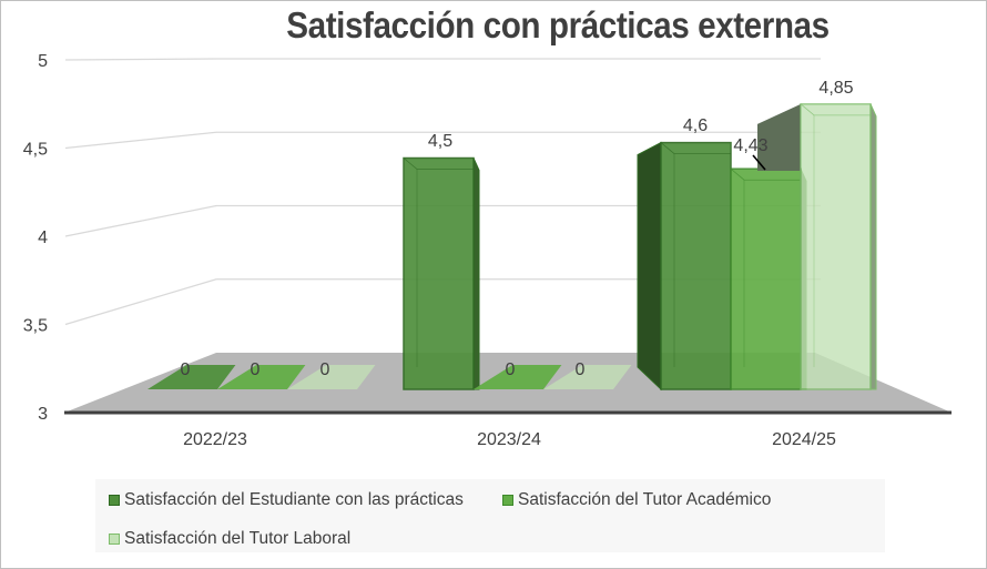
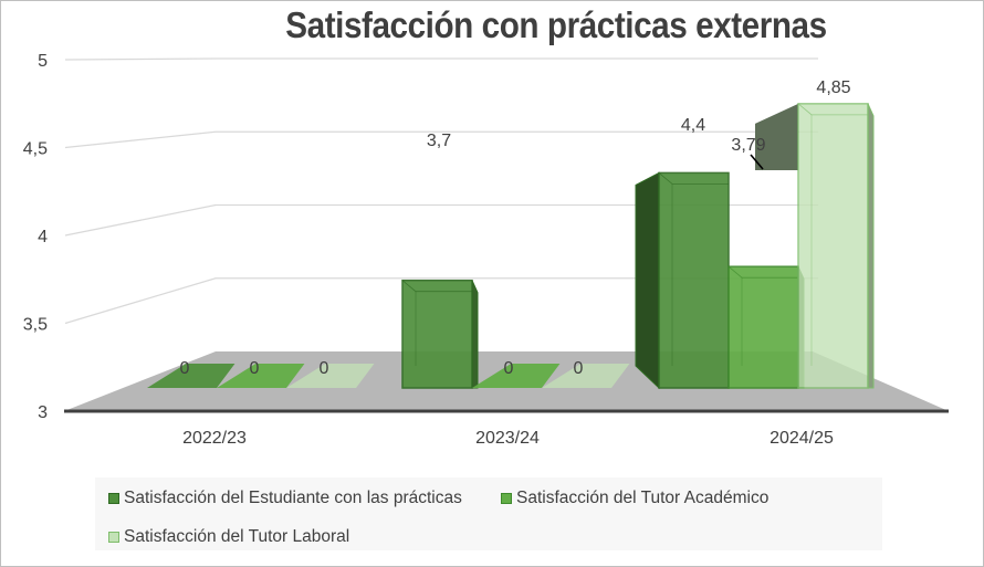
Satisfacción del Estudiante con las prácticas/2023/24: 4,5 -> 3,7
Satisfacción del Estudiante con las prácticas/2024/25: 4,6 -> 4,4
Satisfacción del Tutor Académico/2024/25: 4,43 -> 3,79
